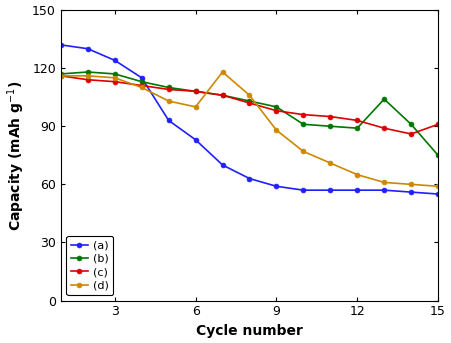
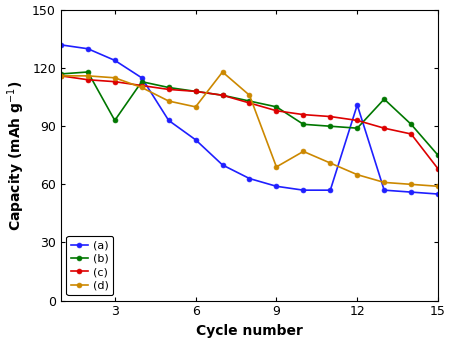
(b)/3: 117 -> 93
(d)/9: 88 -> 69
(a)/12: 57 -> 101
(c)/15: 91 -> 68
